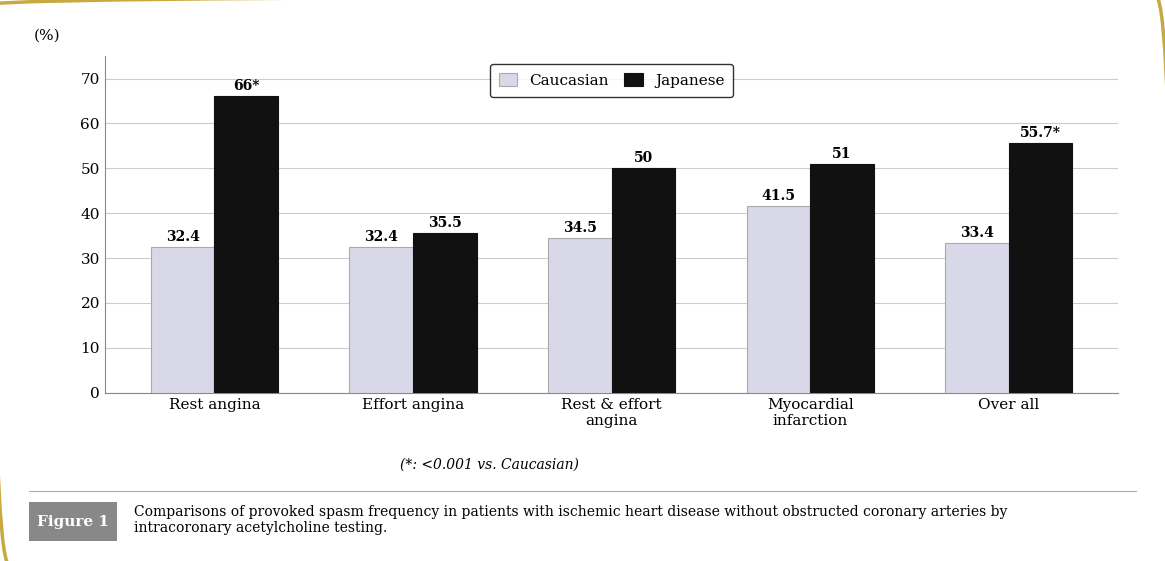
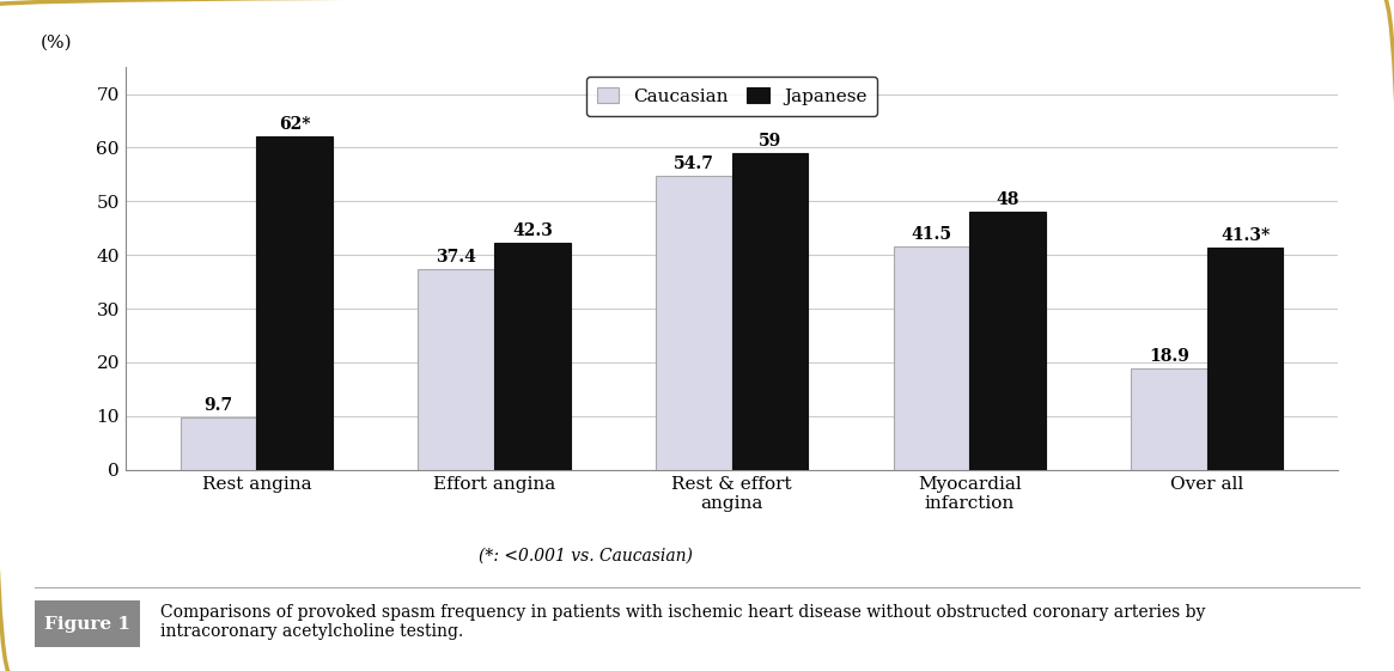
Caucasian/Rest angina: 32.4 -> 9.7
Japanese/Rest angina: 66* -> 62*
Caucasian/Effort angina: 32.4 -> 37.4
Japanese/Effort angina: 35.5 -> 42.3
Caucasian/Rest & effort angina: 34.5 -> 54.7
Japanese/Rest & effort angina: 50 -> 59
Japanese/Myocardial infarction: 51 -> 48
Caucasian/Over all: 33.4 -> 18.9
Japanese/Over all: 55.7* -> 41.3*
